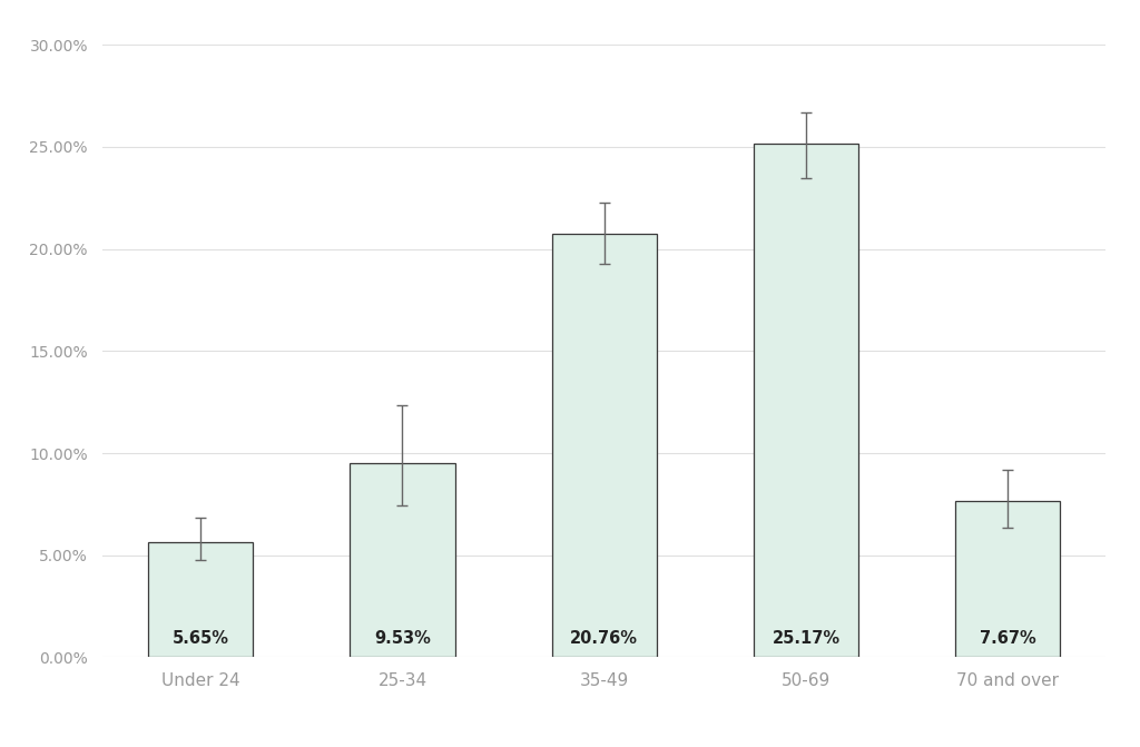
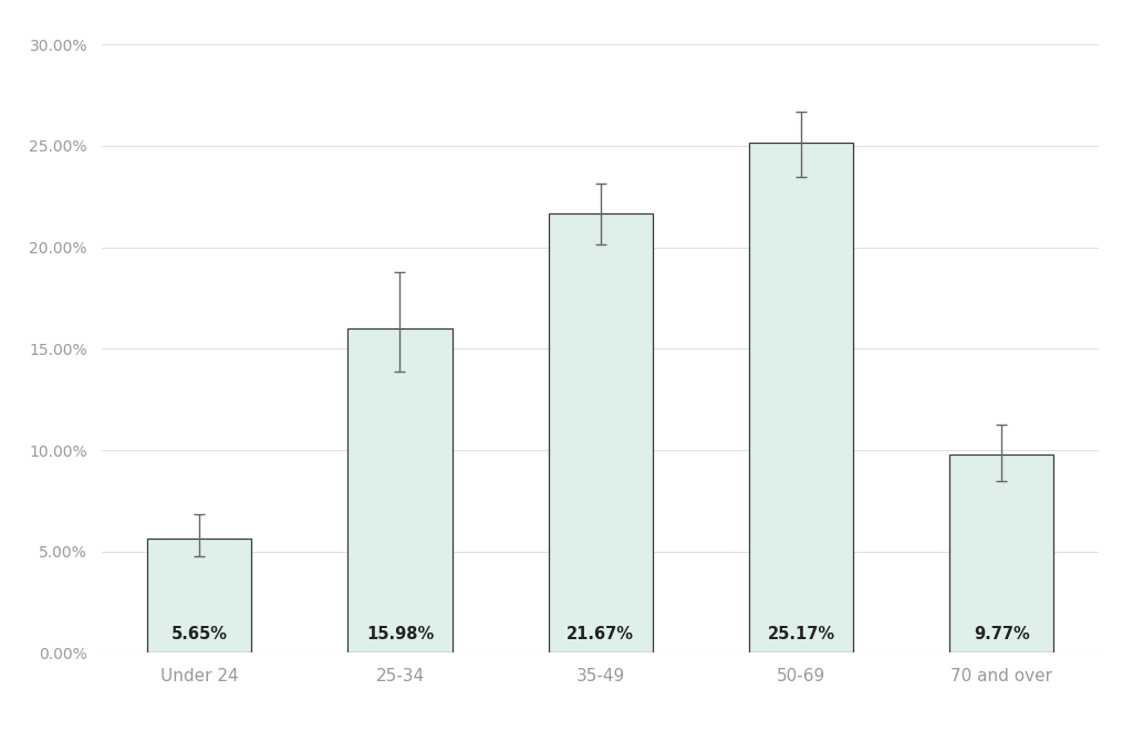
25-34: 9.53% -> 15.98%
35-49: 20.76% -> 21.67%
70 and over: 7.67% -> 9.77%
